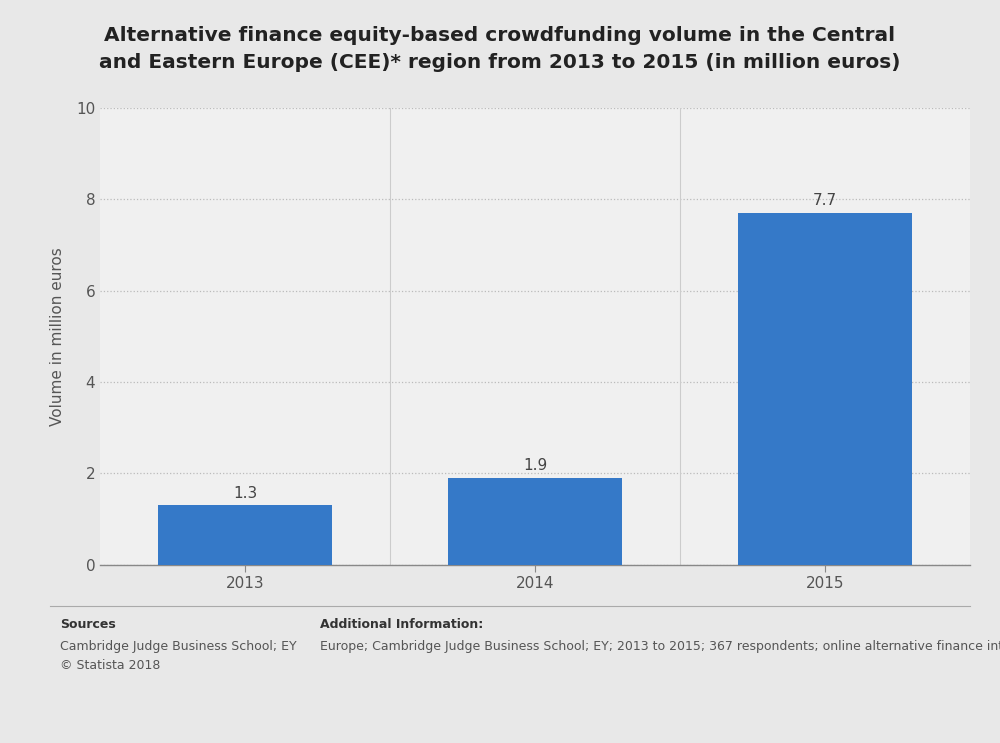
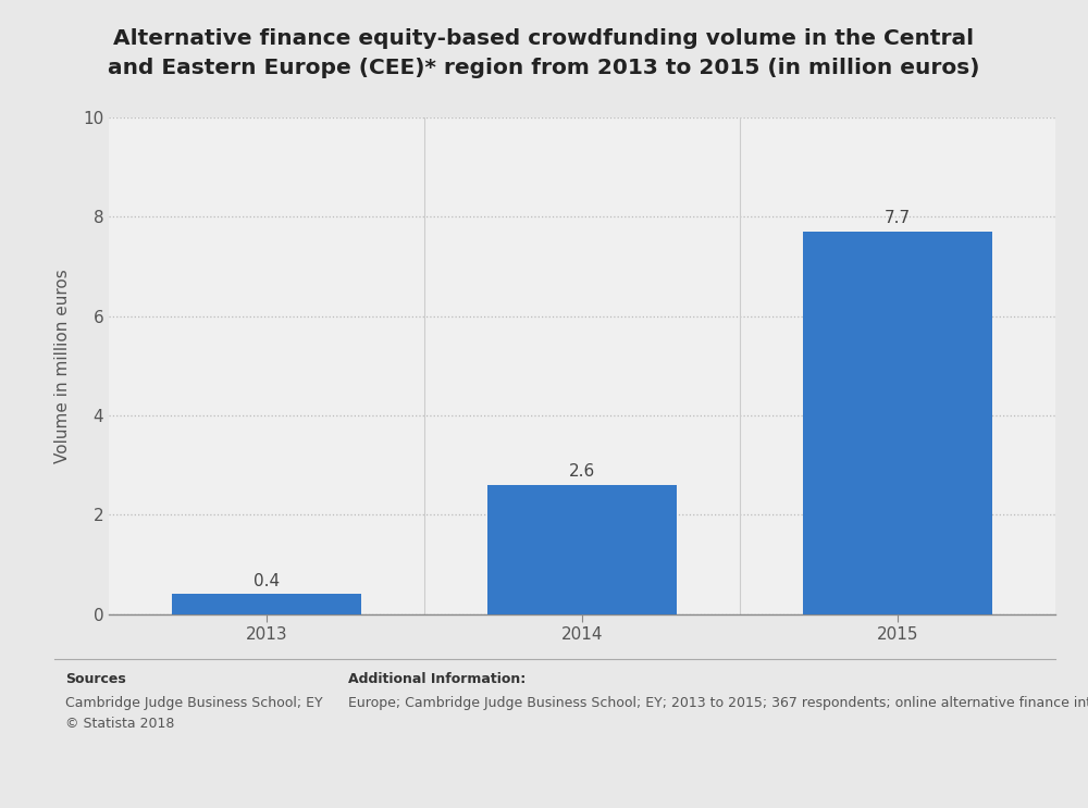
2013: 1.3 -> 0.4
2014: 1.9 -> 2.6
